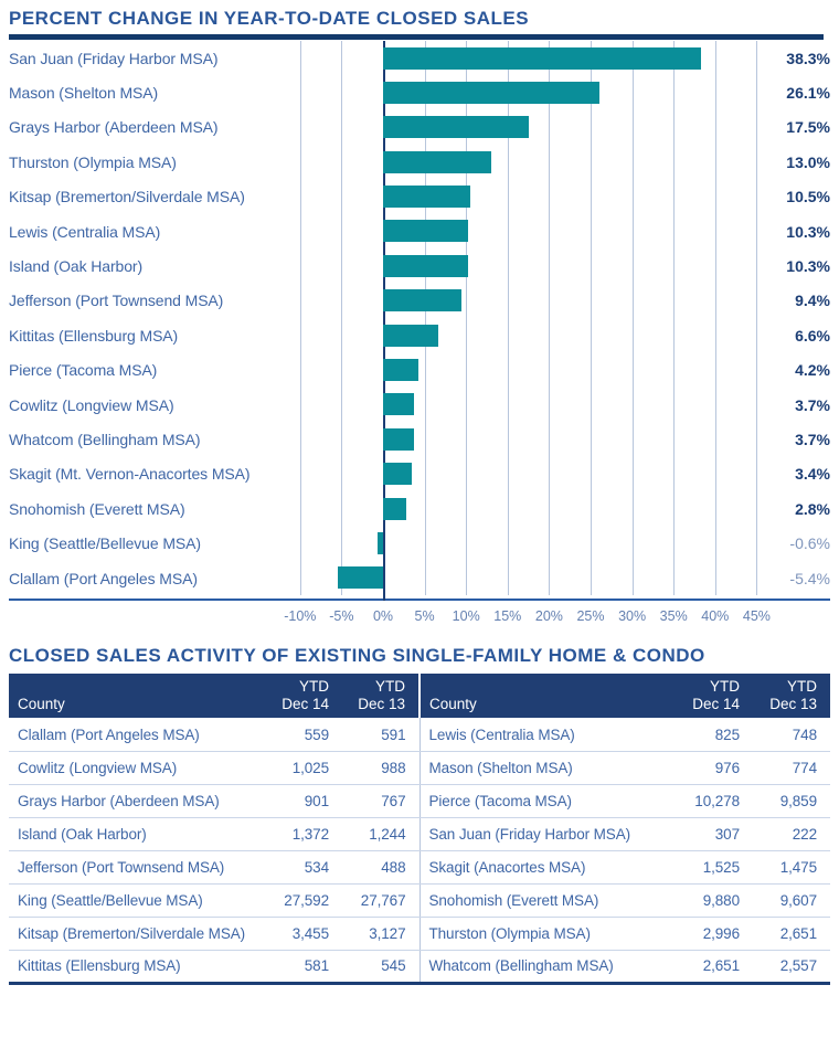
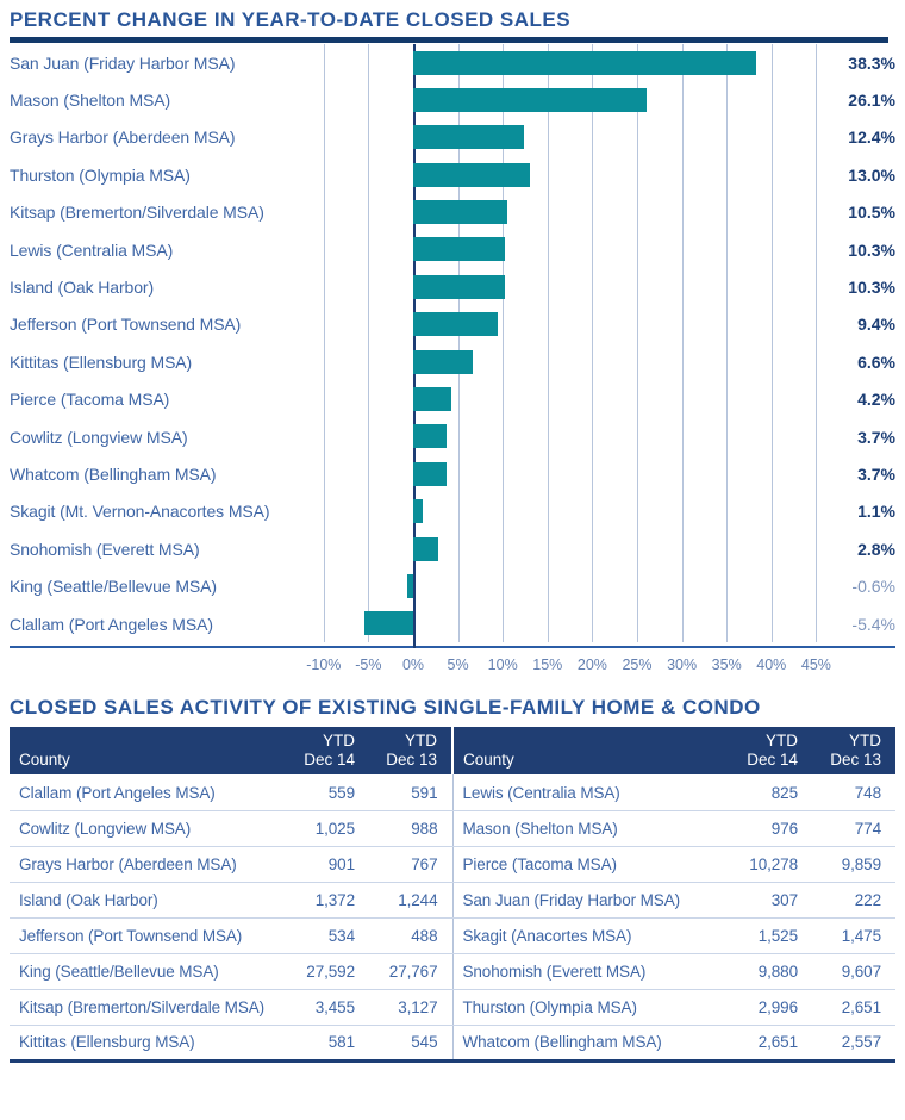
Grays Harbor (Aberdeen MSA): 17.5% -> 12.4%
Skagit (Mt. Vernon-Anacortes MSA): 3.4% -> 1.1%
